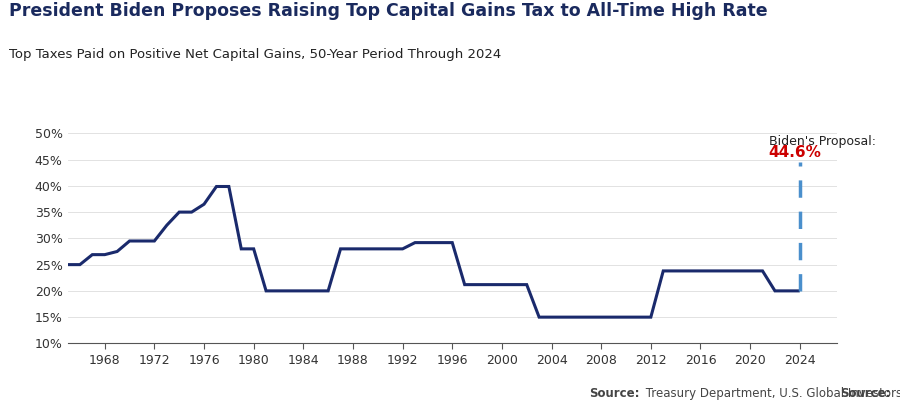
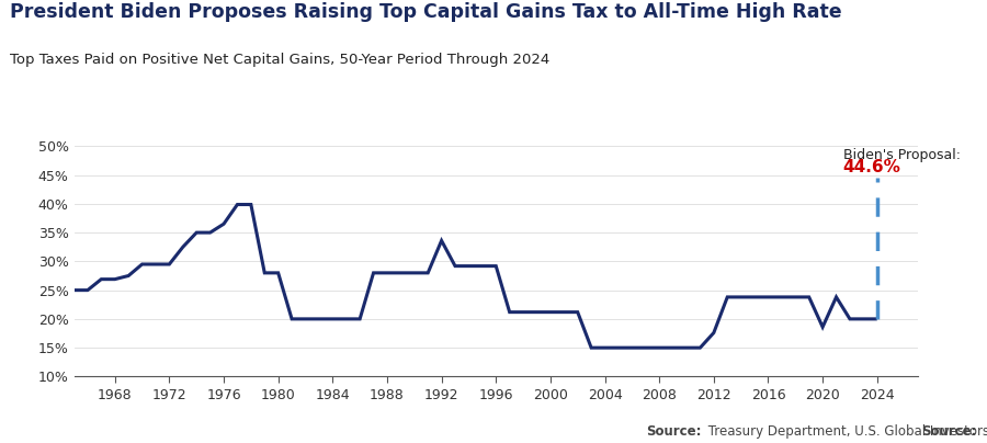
1992: 28.0% -> 33.6%
2012: 15.0% -> 17.6%
2020: 23.8% -> 18.6%
